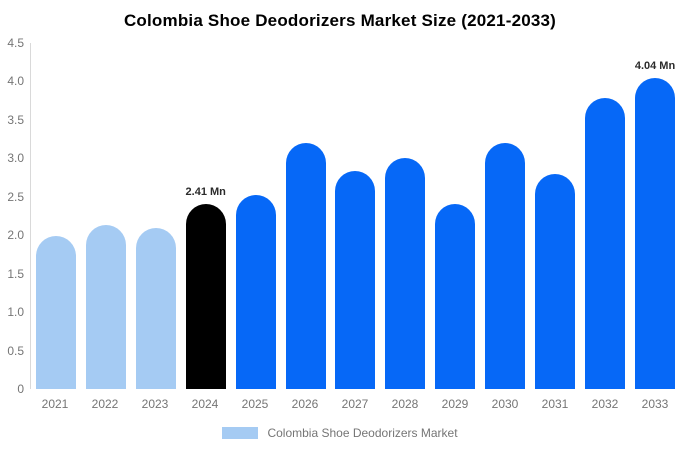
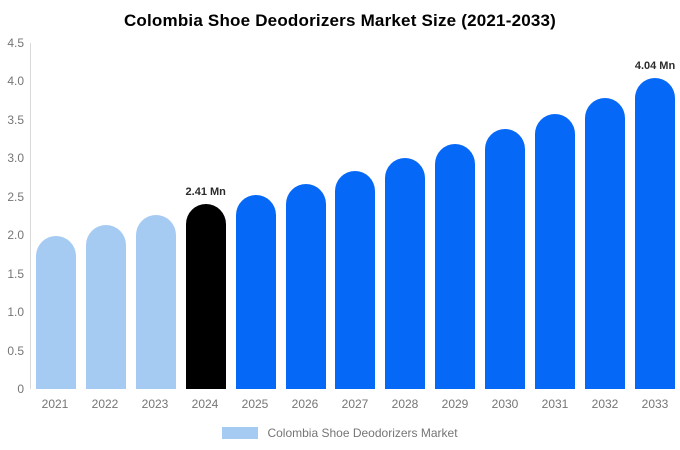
2023: 2.1 -> 2.3
2026: 3.2 -> 2.7
2029: 2.4 -> 3.2
2030: 3.2 -> 3.4
2031: 2.8 -> 3.6
